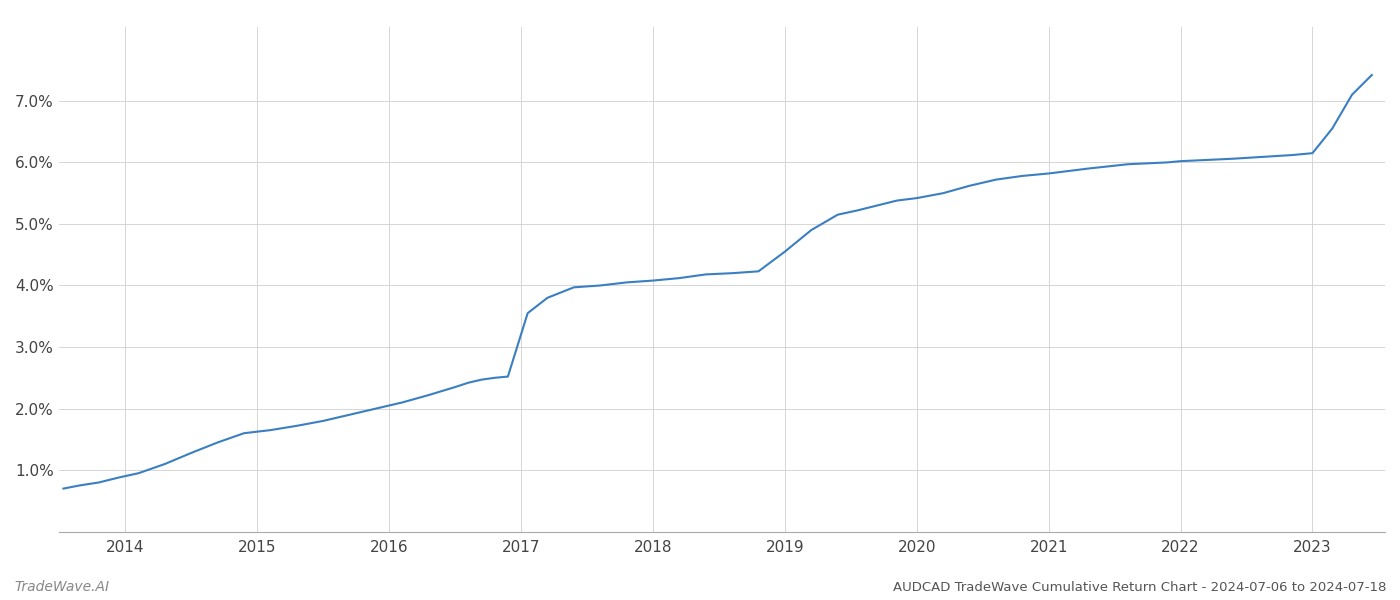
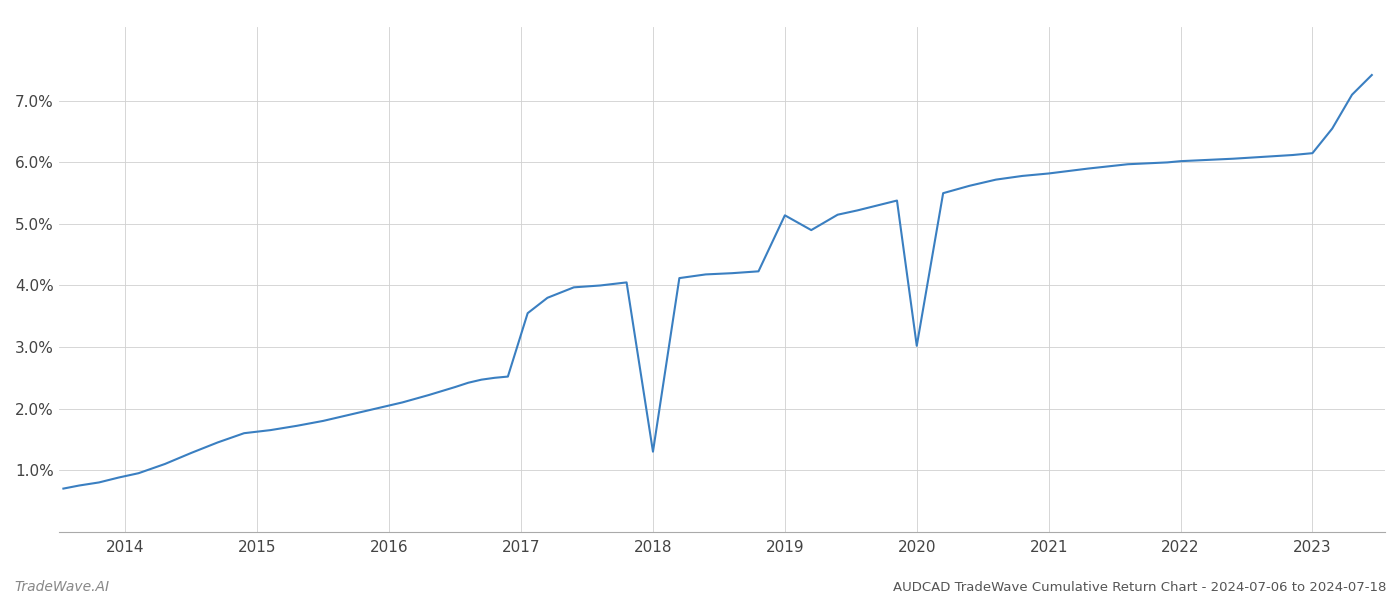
2018: 4.08% -> 1.30%
2019: 4.55% -> 5.14%
2020: 5.42% -> 3.02%
